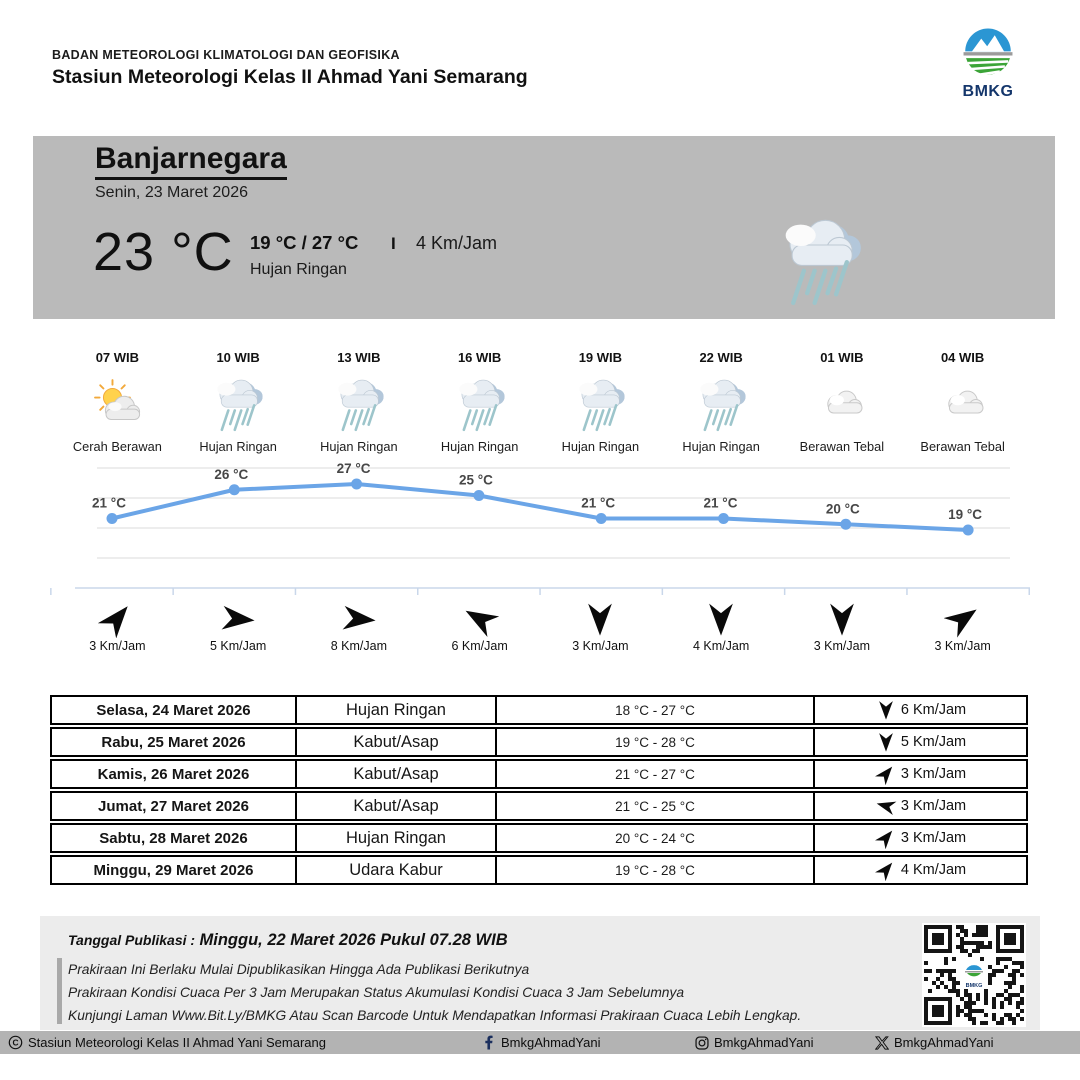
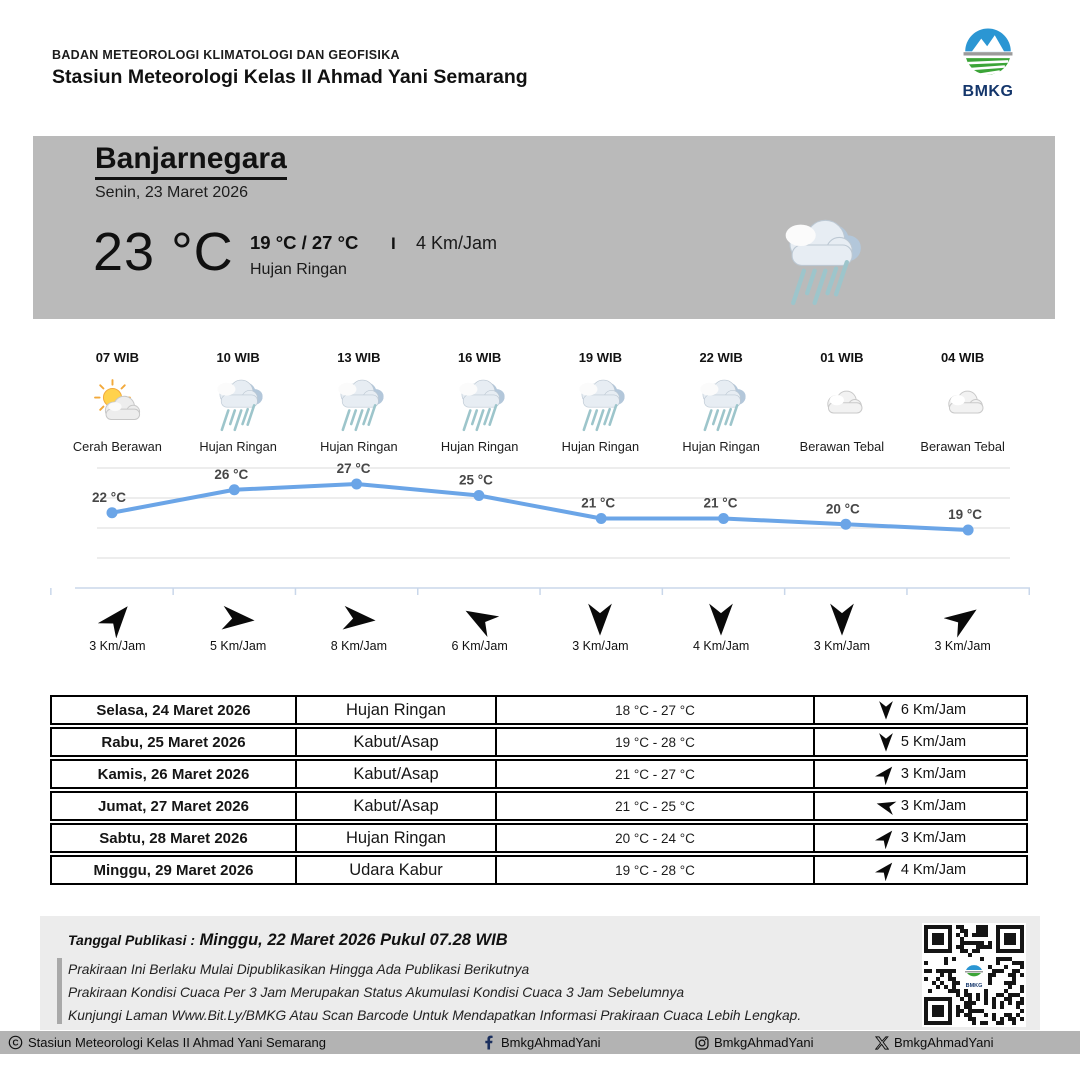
07 WIB: 21 -> 22
